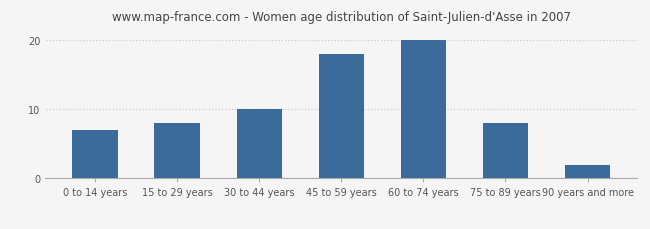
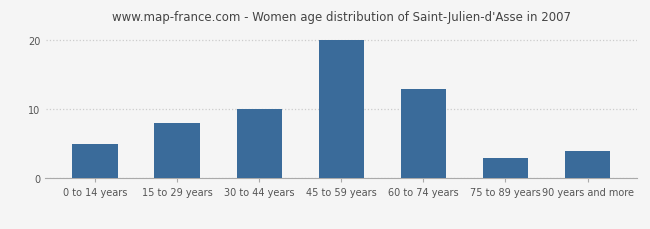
0 to 14 years: 7 -> 5
45 to 59 years: 18 -> 20
60 to 74 years: 20 -> 13
75 to 89 years: 8 -> 3
90 years and more: 2 -> 4
